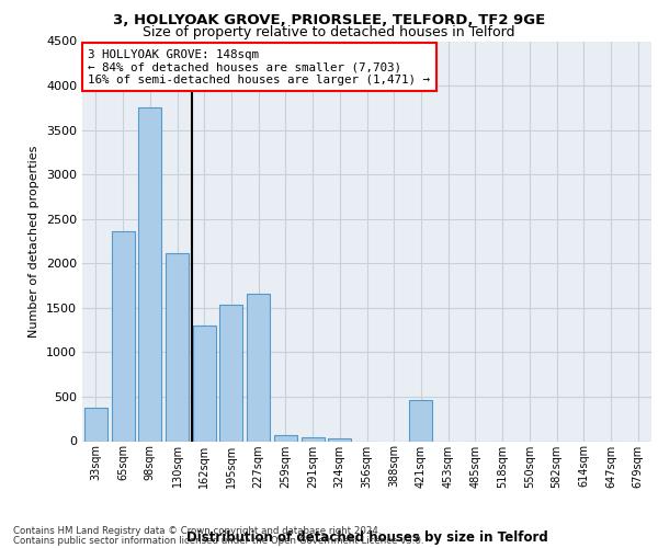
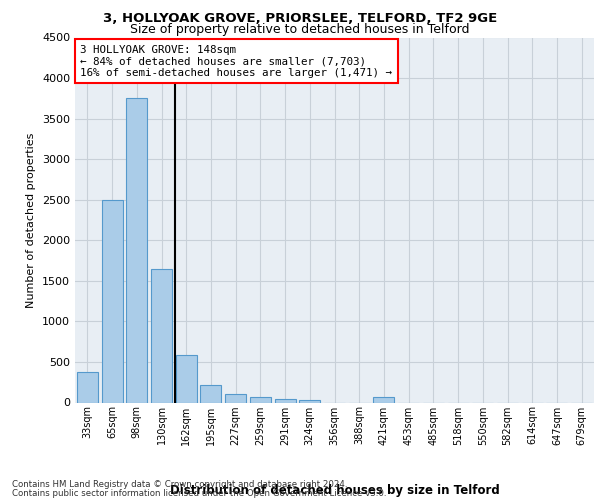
65sqm: 2360 -> 2500
130sqm: 2120 -> 1650
162sqm: 1300 -> 590
195sqm: 1540 -> 220
227sqm: 1660 -> 100
421sqm: 460 -> 60
